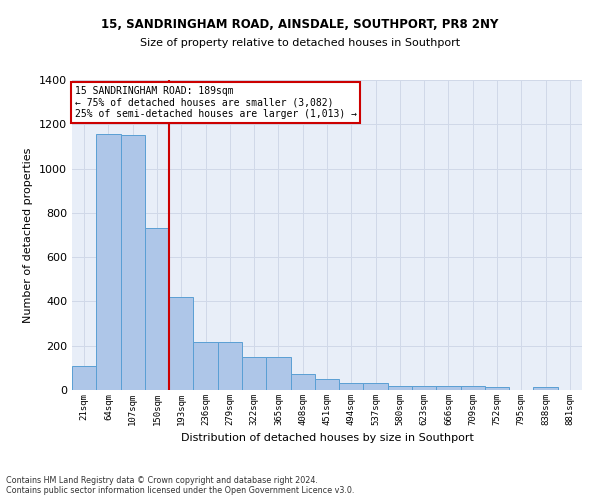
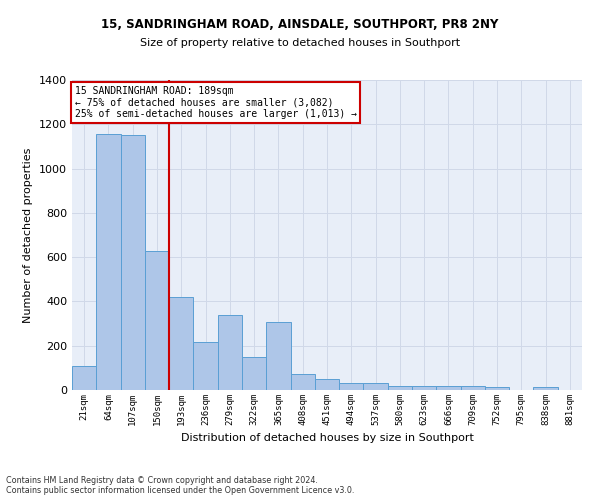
150sqm: 730 -> 630
279sqm: 215 -> 340
365sqm: 150 -> 305
